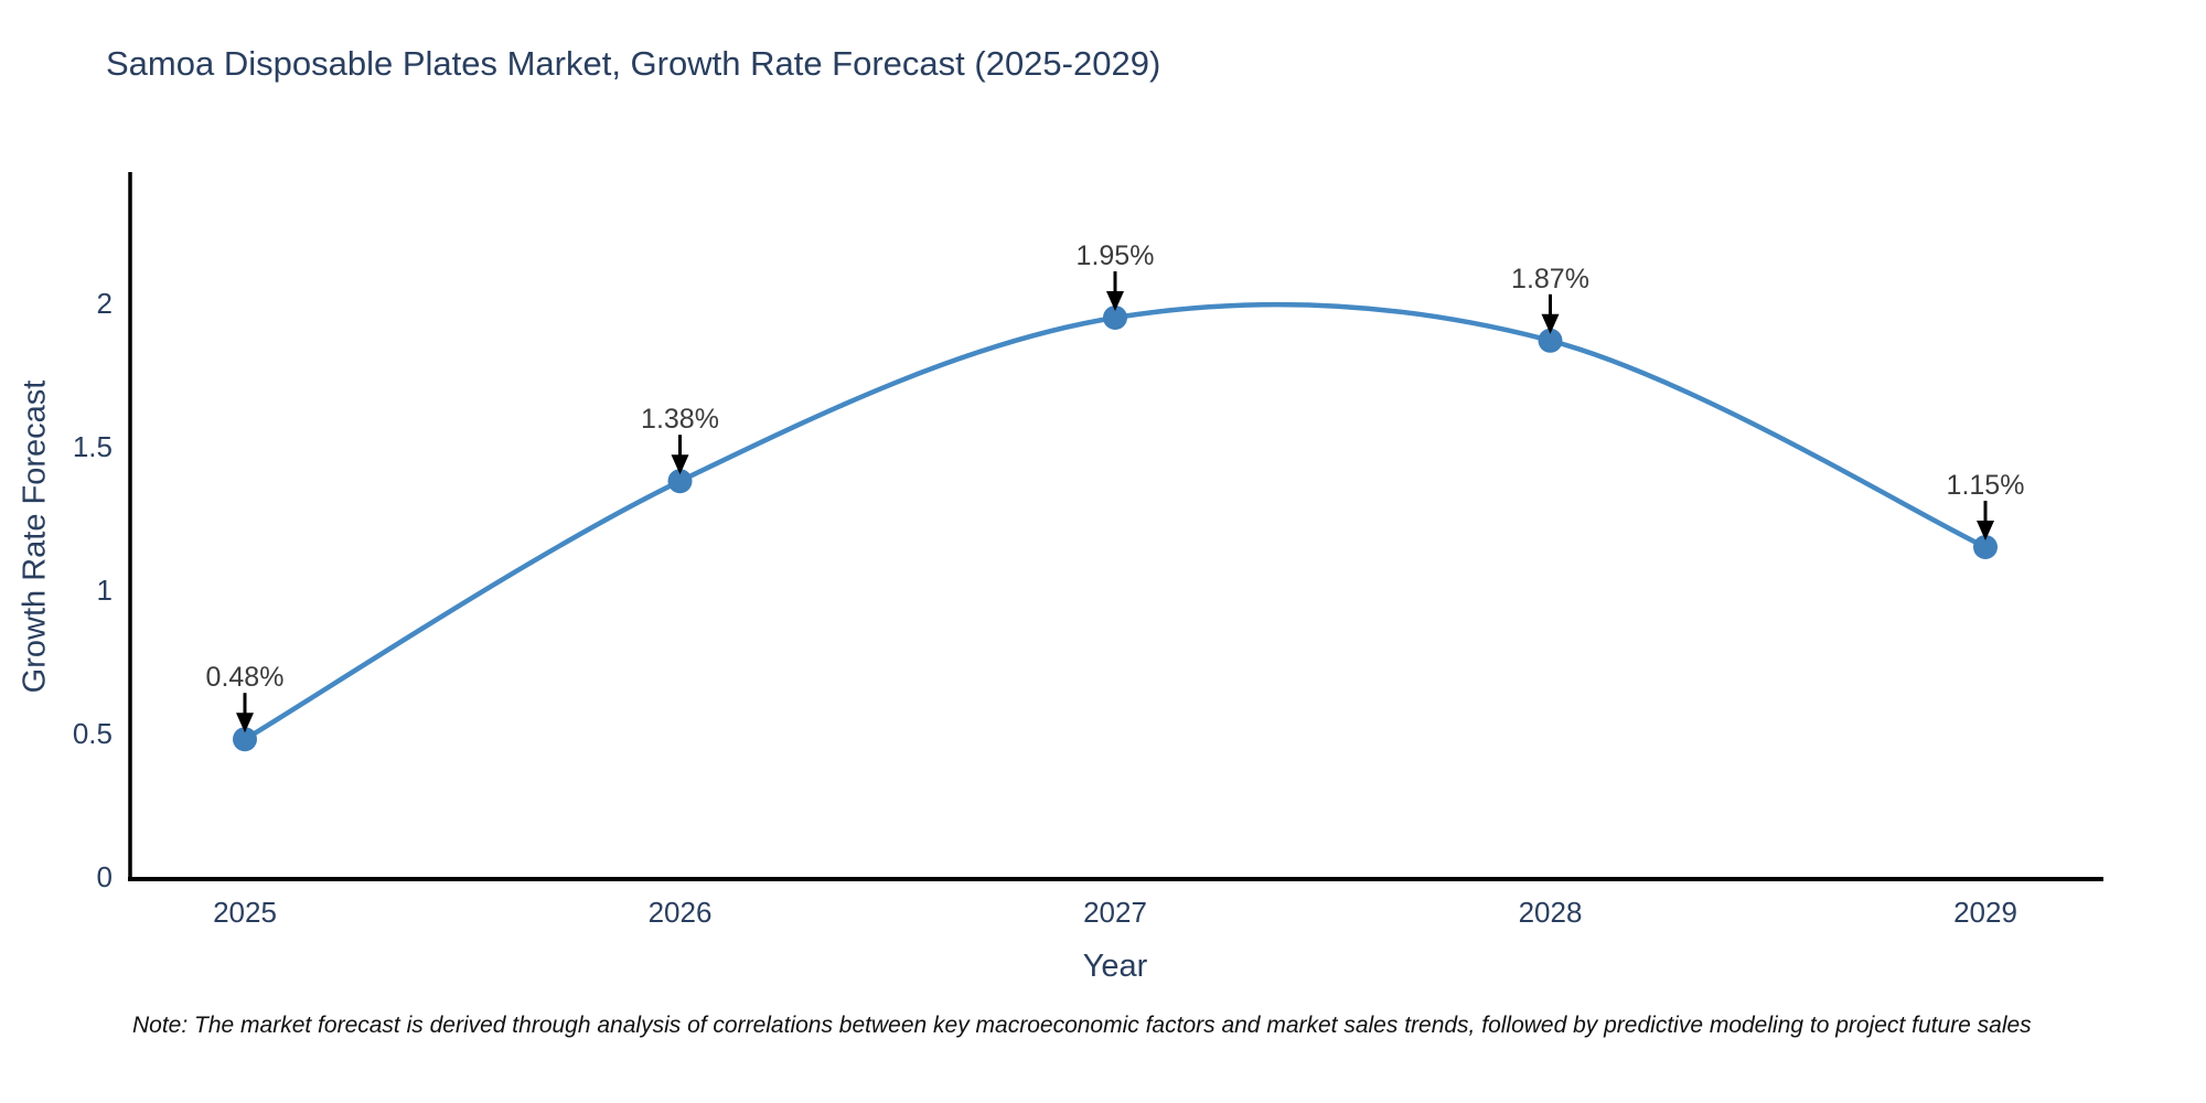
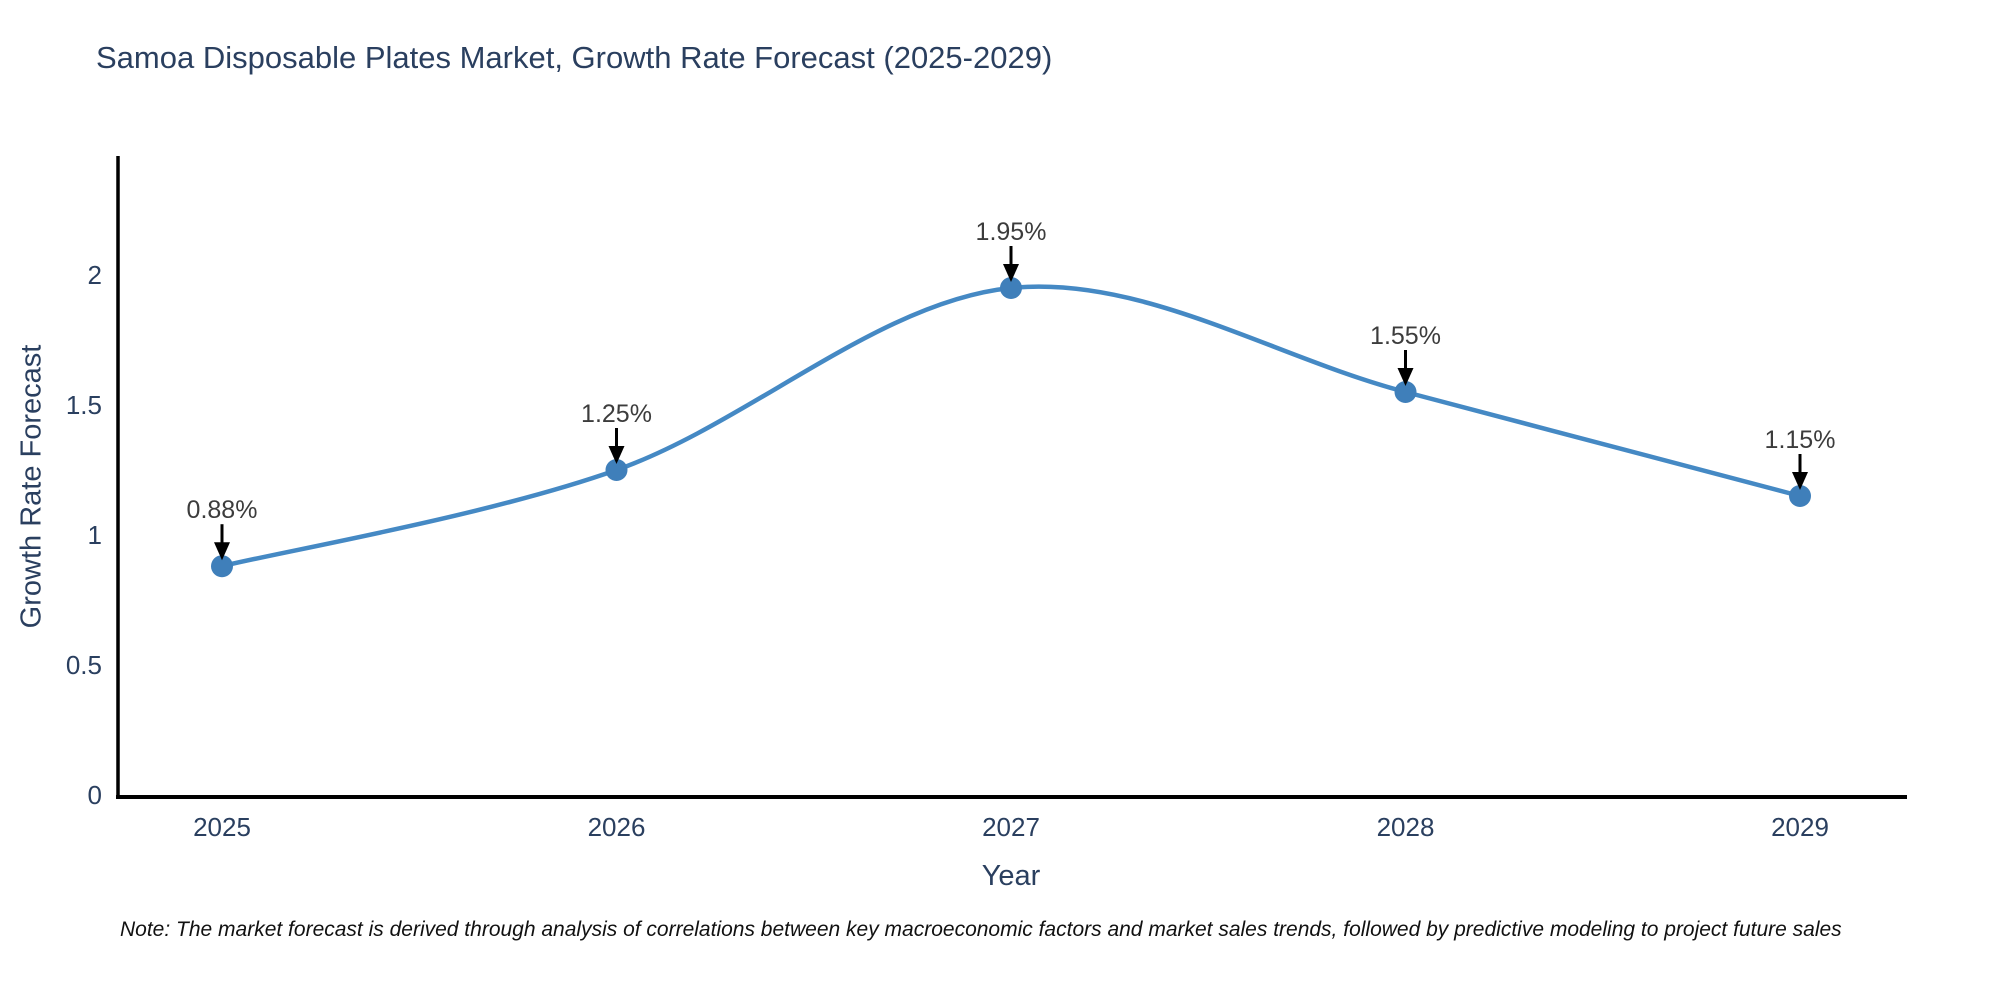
2025: 0.48% -> 0.88%
2026: 1.38% -> 1.25%
2028: 1.87% -> 1.55%
